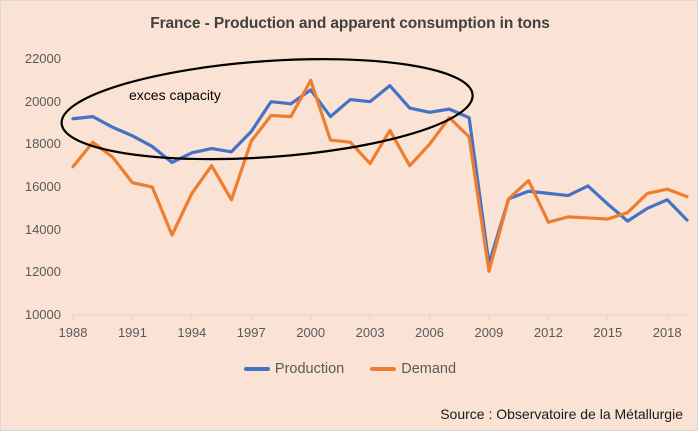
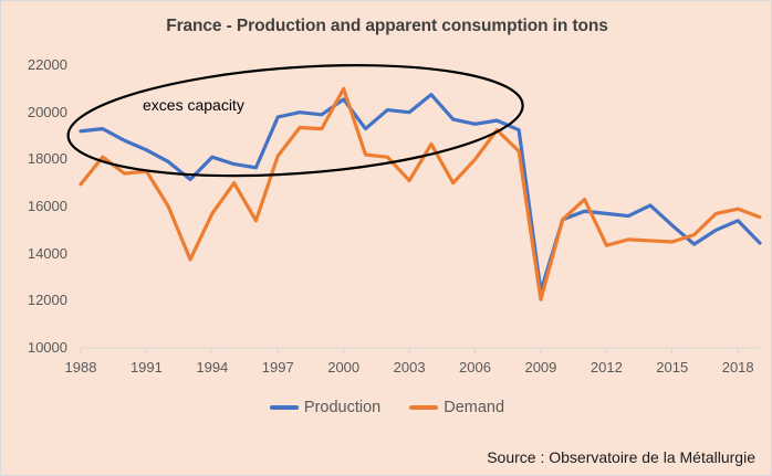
Demand/1991: 16200 -> 17500
Production/1994: 17600 -> 18100
Production/1997: 18600 -> 19800
